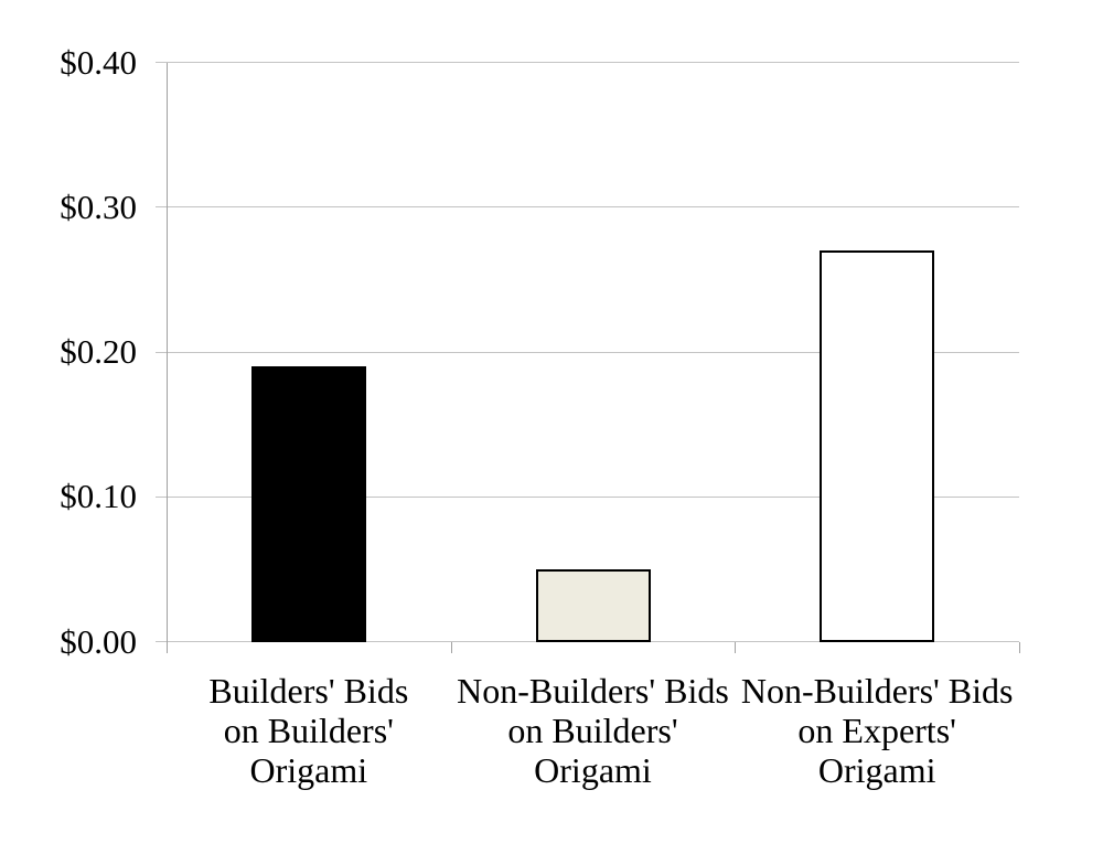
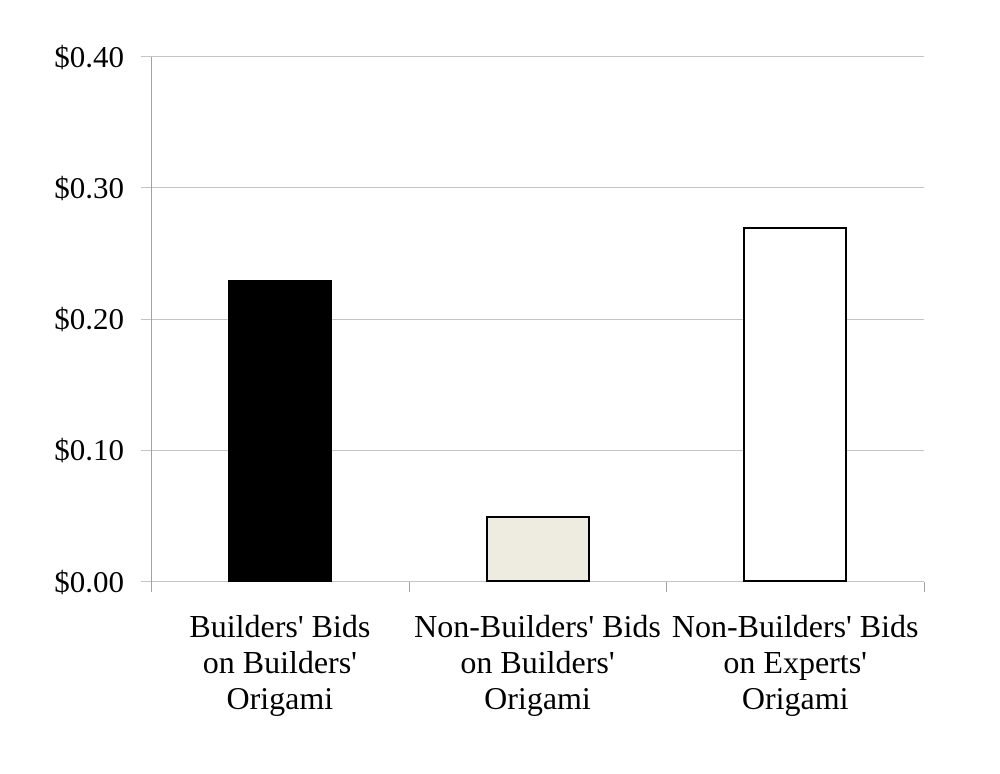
Builders' Bids on Builders' Origami: $0.19 -> $0.23
